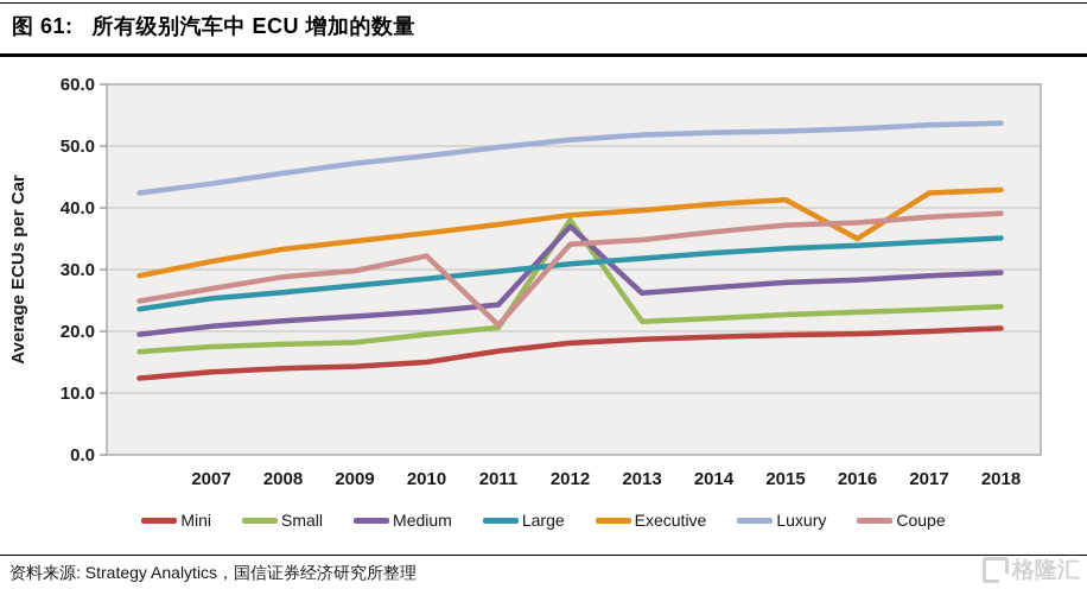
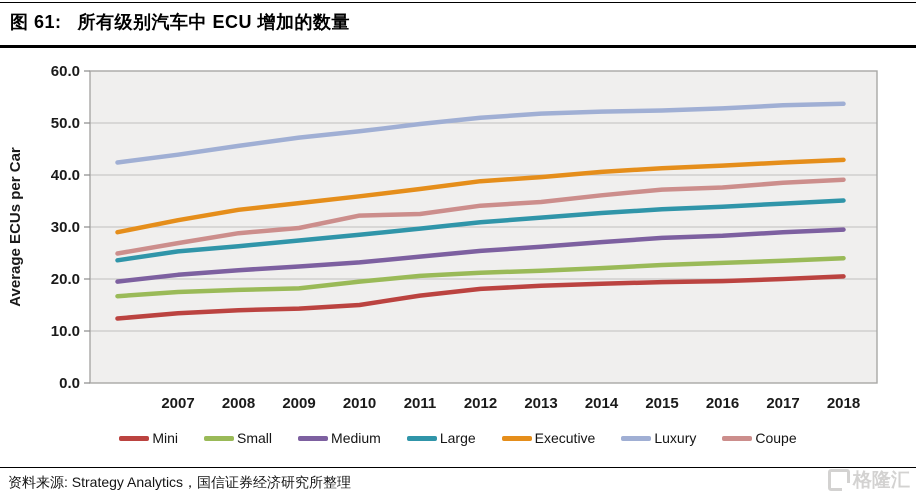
Coupe/2011: 21 -> 32
Small/2012: 38 -> 21
Medium/2012: 37 -> 25
Executive/2016: 35 -> 42
